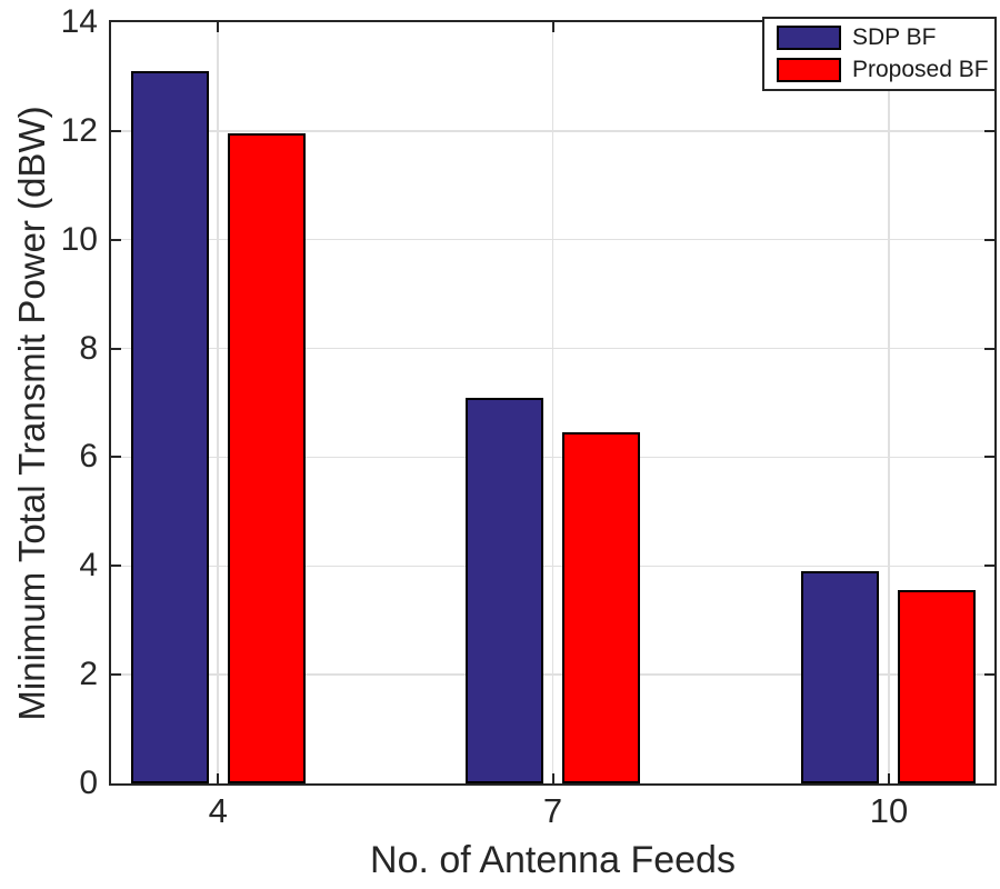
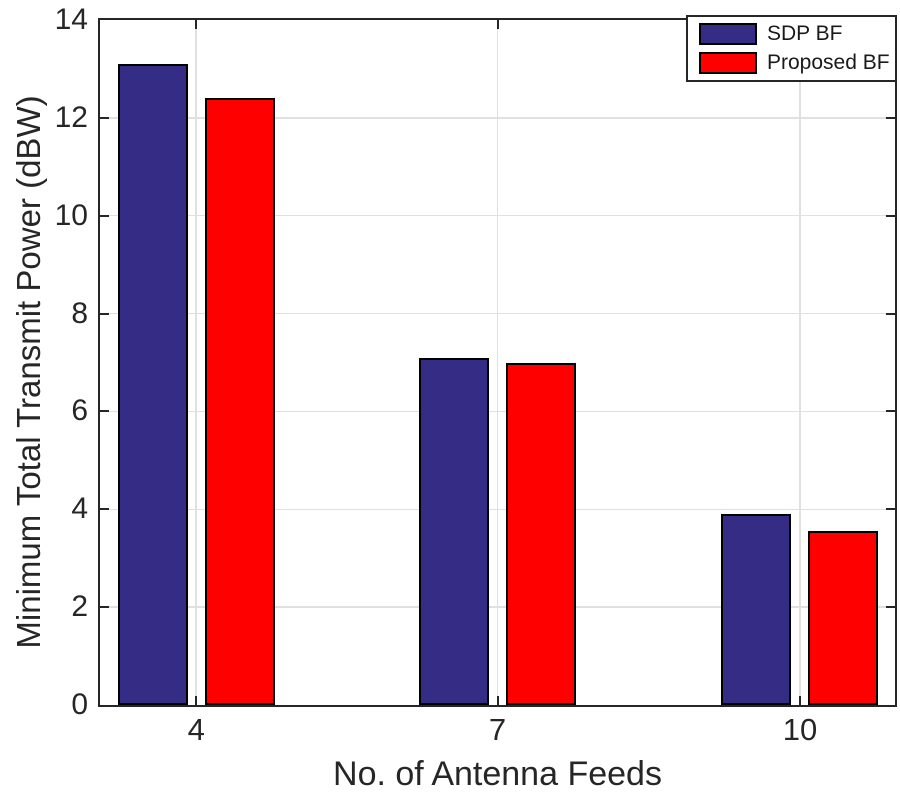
Proposed BF/4: 11.9 -> 12.4
Proposed BF/7: 6.5 -> 7.0
